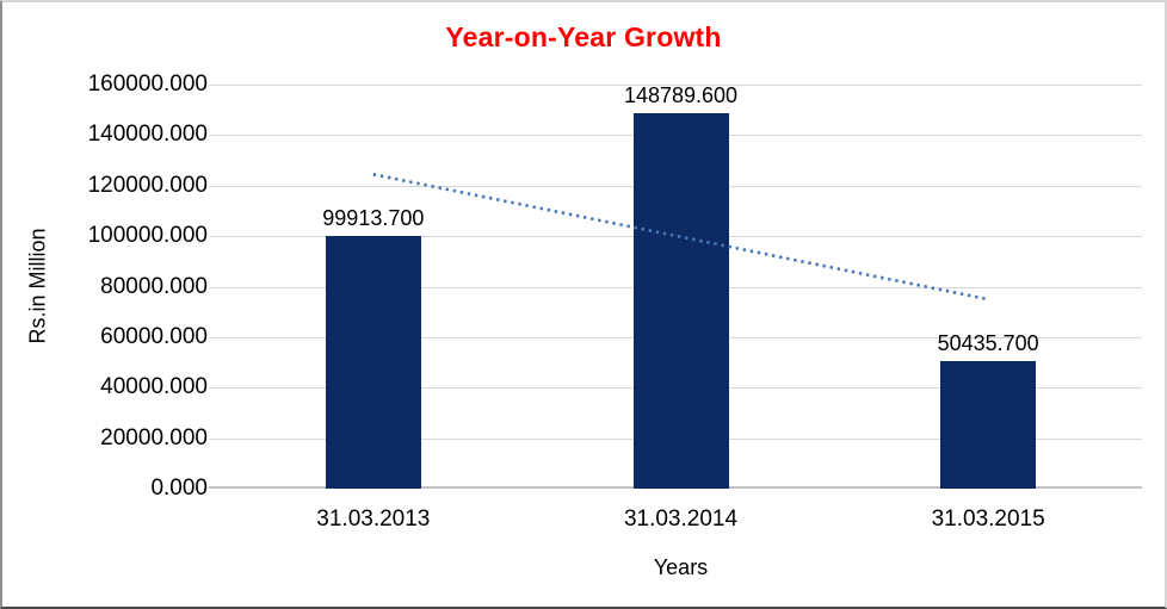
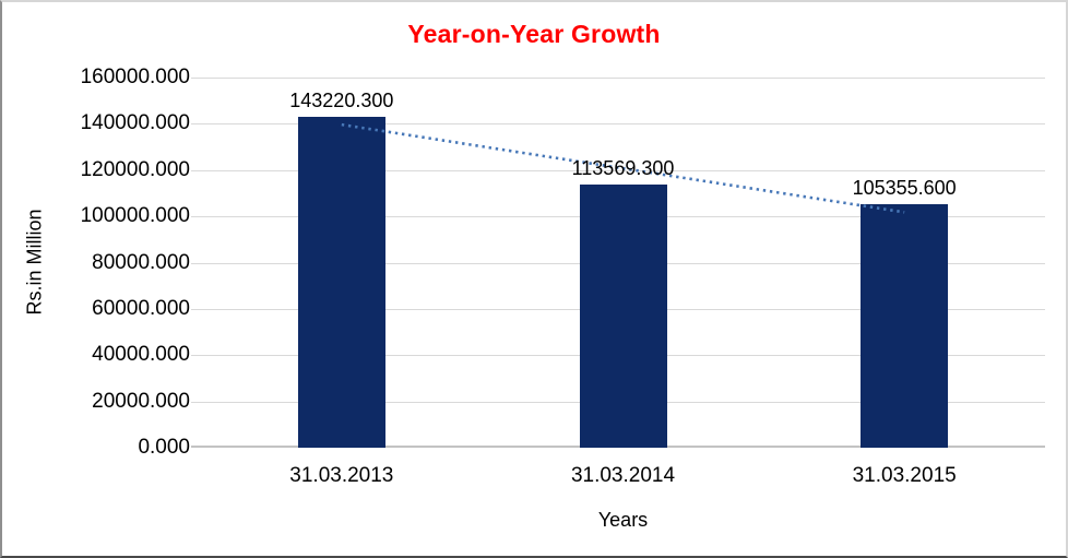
31.03.2013: 99913.700 -> 143220.300
31.03.2014: 148789.600 -> 113569.300
31.03.2015: 50435.700 -> 105355.600
